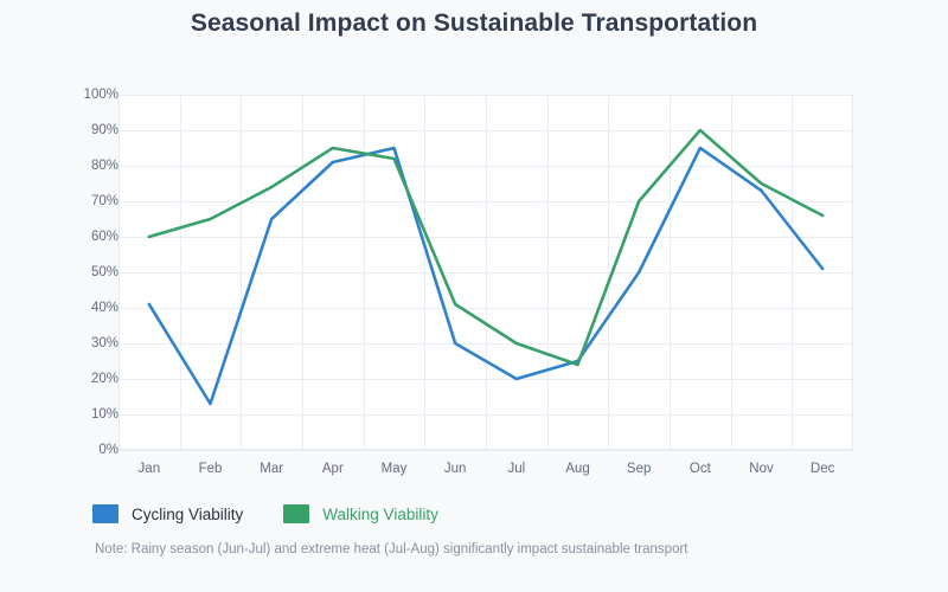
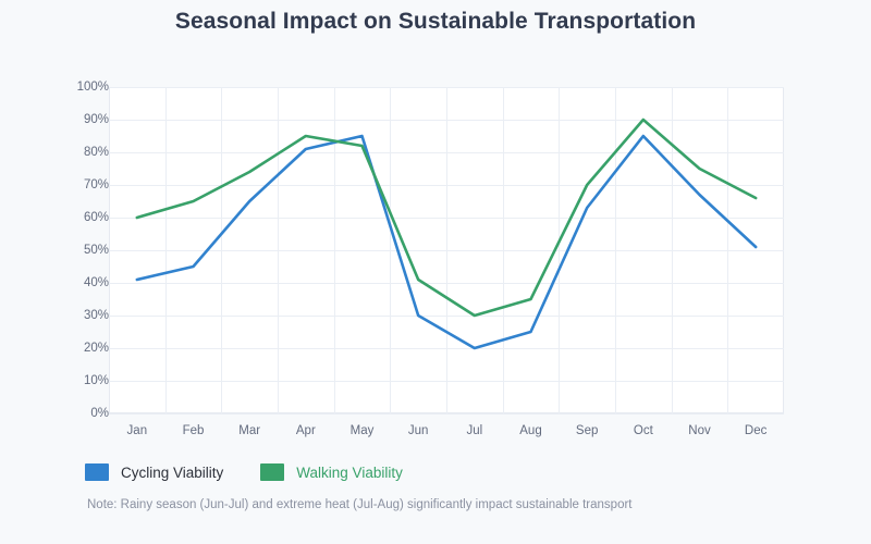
Cycling Viability/Feb: 13% -> 45%
Walking Viability/Aug: 24% -> 35%
Cycling Viability/Sep: 50% -> 63%
Cycling Viability/Nov: 73% -> 67%
